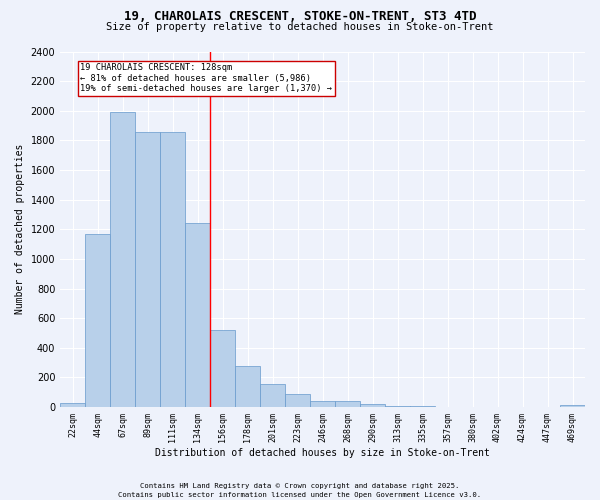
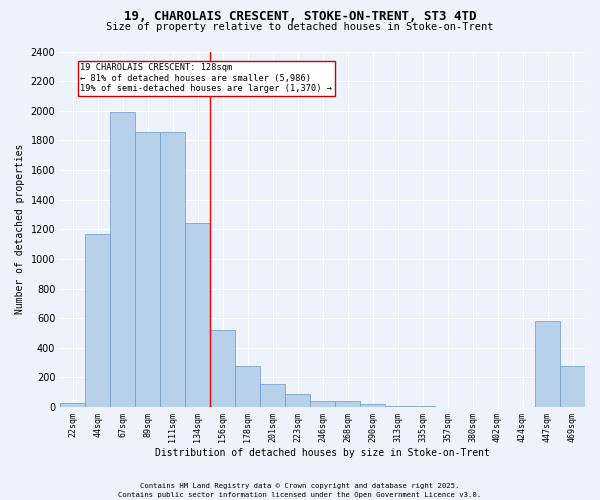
447sqm: 0 -> 580
469sqm: 20 -> 280
